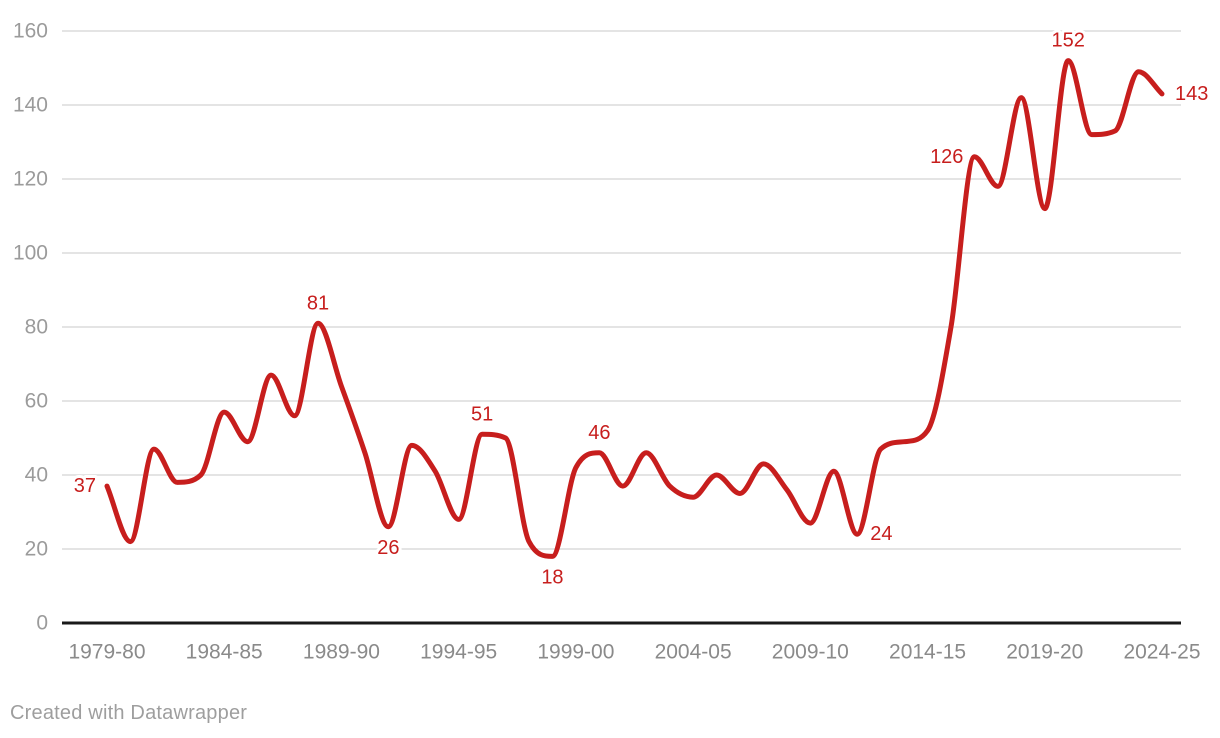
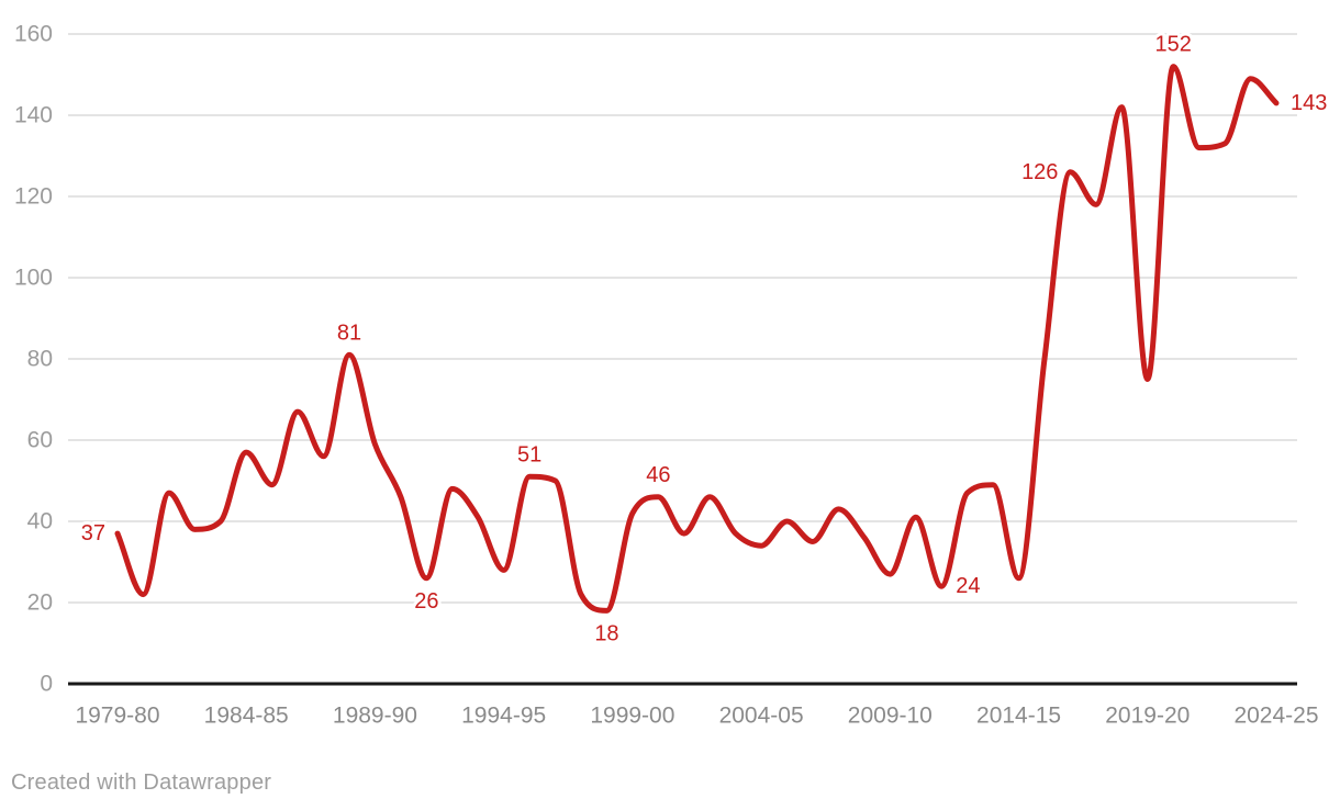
1989-90: 64 -> 59
2014-15: 52 -> 26
2019-20: 112 -> 75
